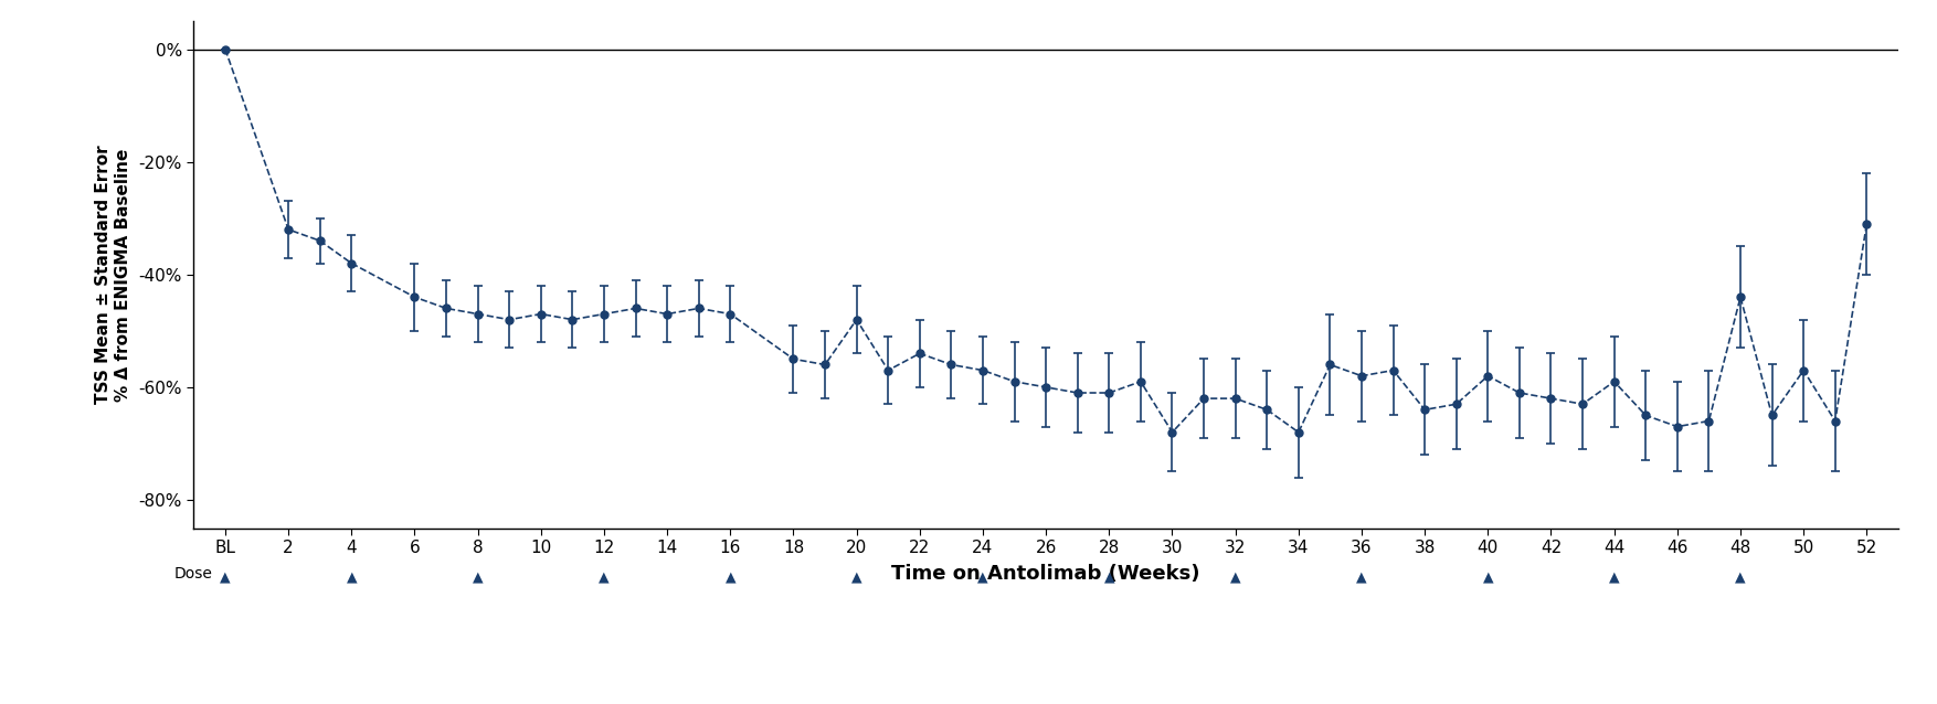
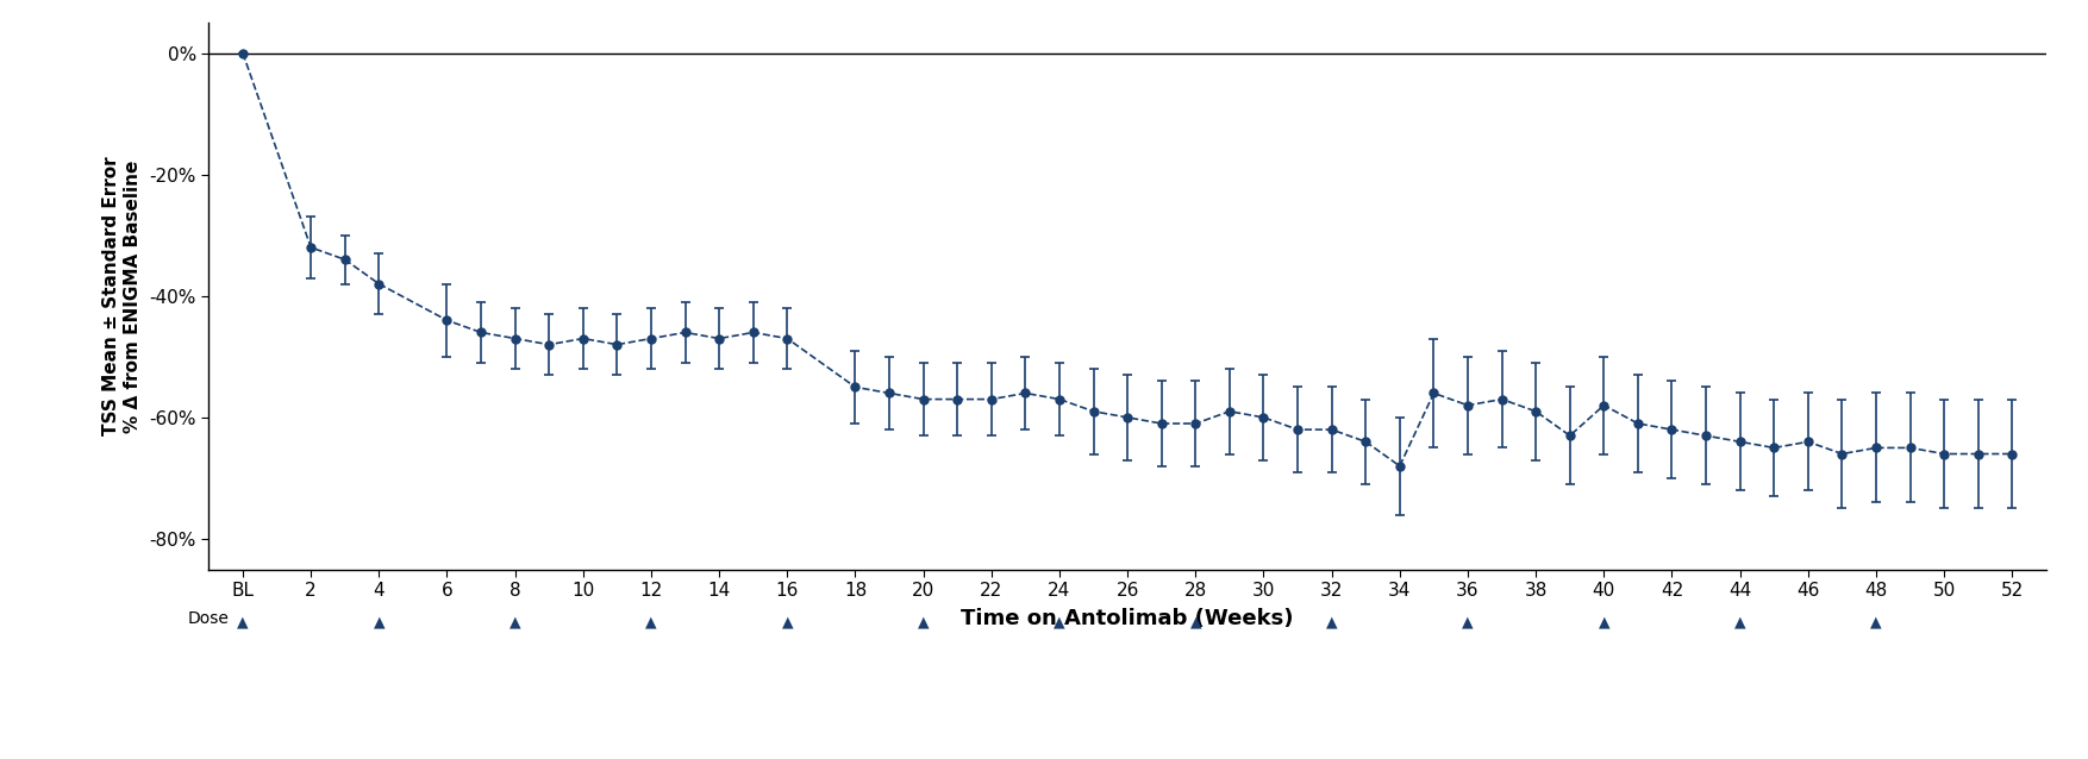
20: -48% -> -57%
22: -54% -> -57%
30: -68% -> -60%
38: -64% -> -59%
44: -59% -> -64%
46: -67% -> -64%
48: -44% -> -65%
50: -57% -> -66%
52: -31% -> -66%
